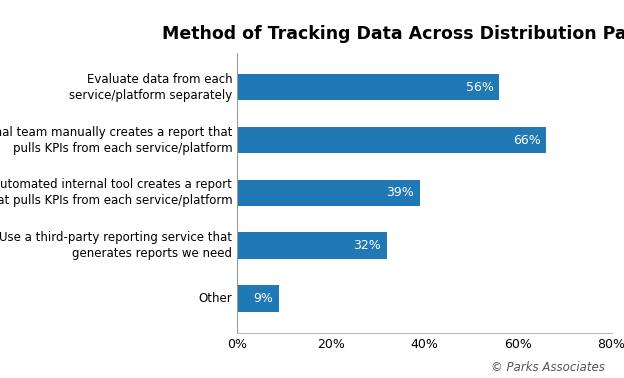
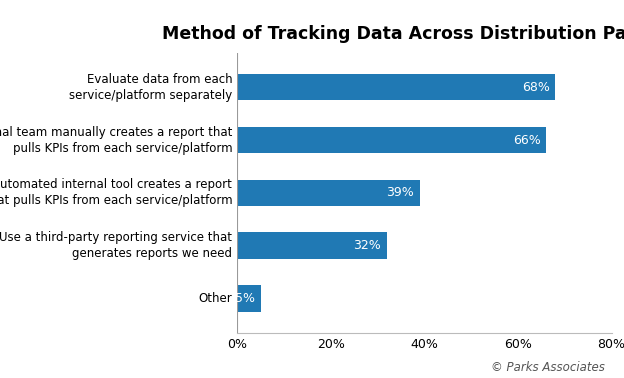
Evaluate data from each service/platform separately: 56% -> 68%
Other: 9% -> 5%
